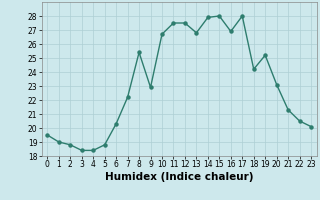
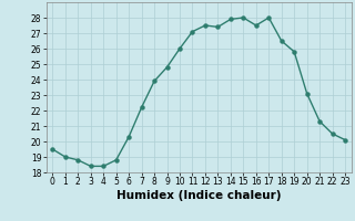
8: 25.4 -> 23.9
9: 22.9 -> 24.8
10: 26.7 -> 26.0
11: 27.5 -> 27.1
13: 26.8 -> 27.4
16: 26.9 -> 27.5
18: 24.2 -> 26.5
19: 25.2 -> 25.8
